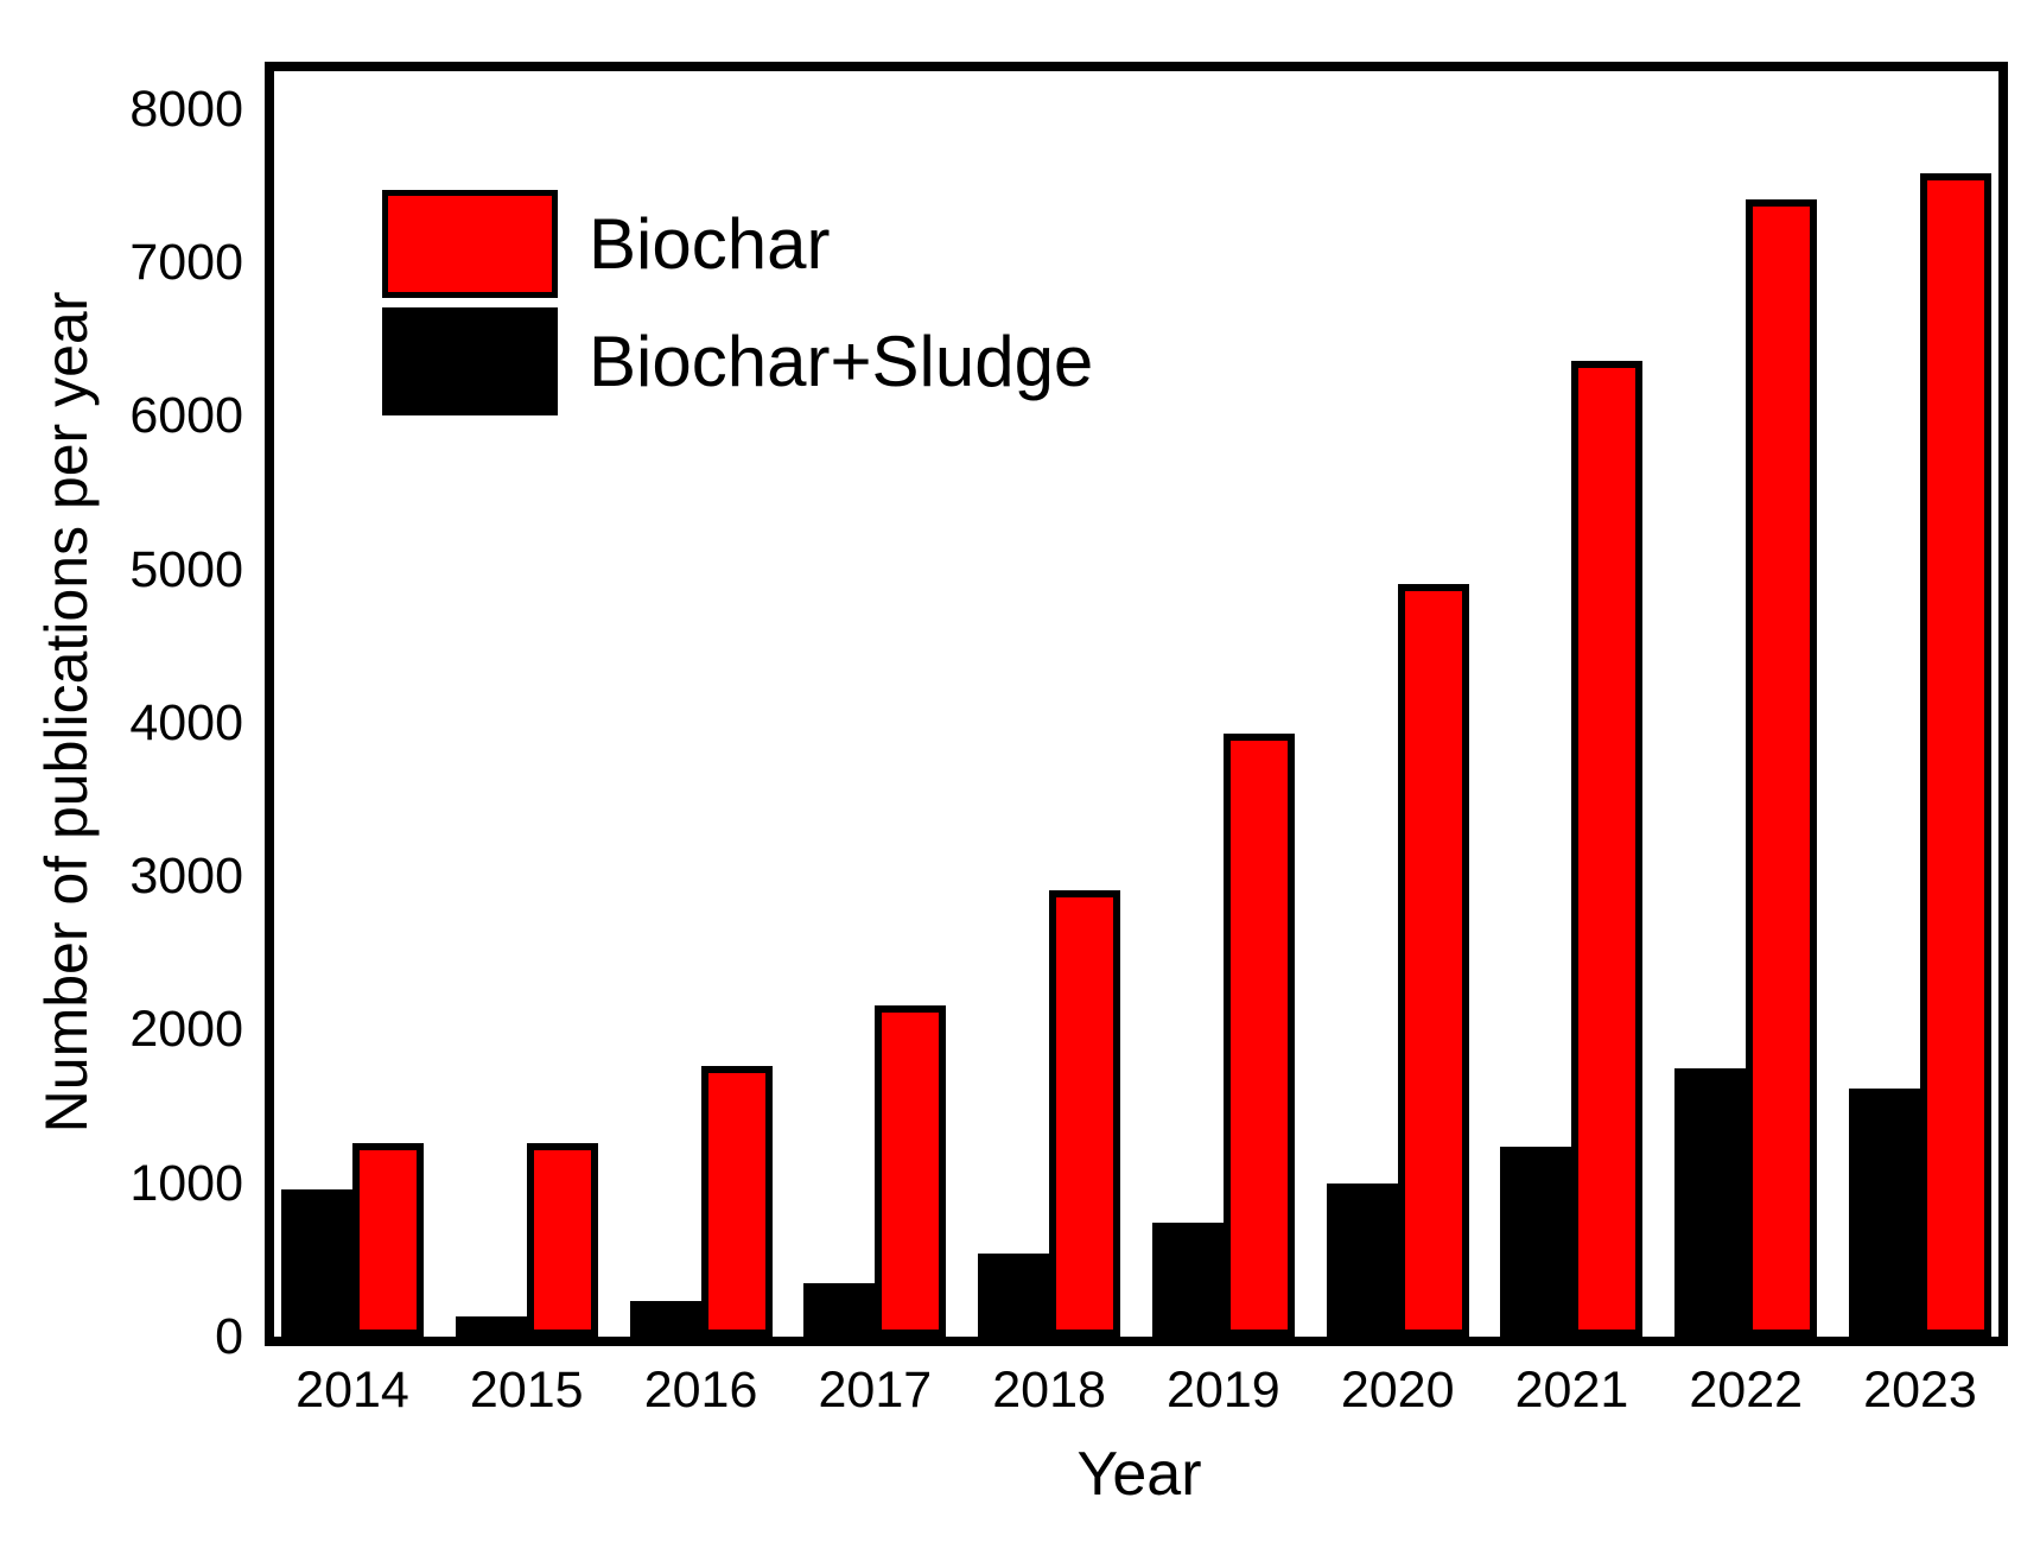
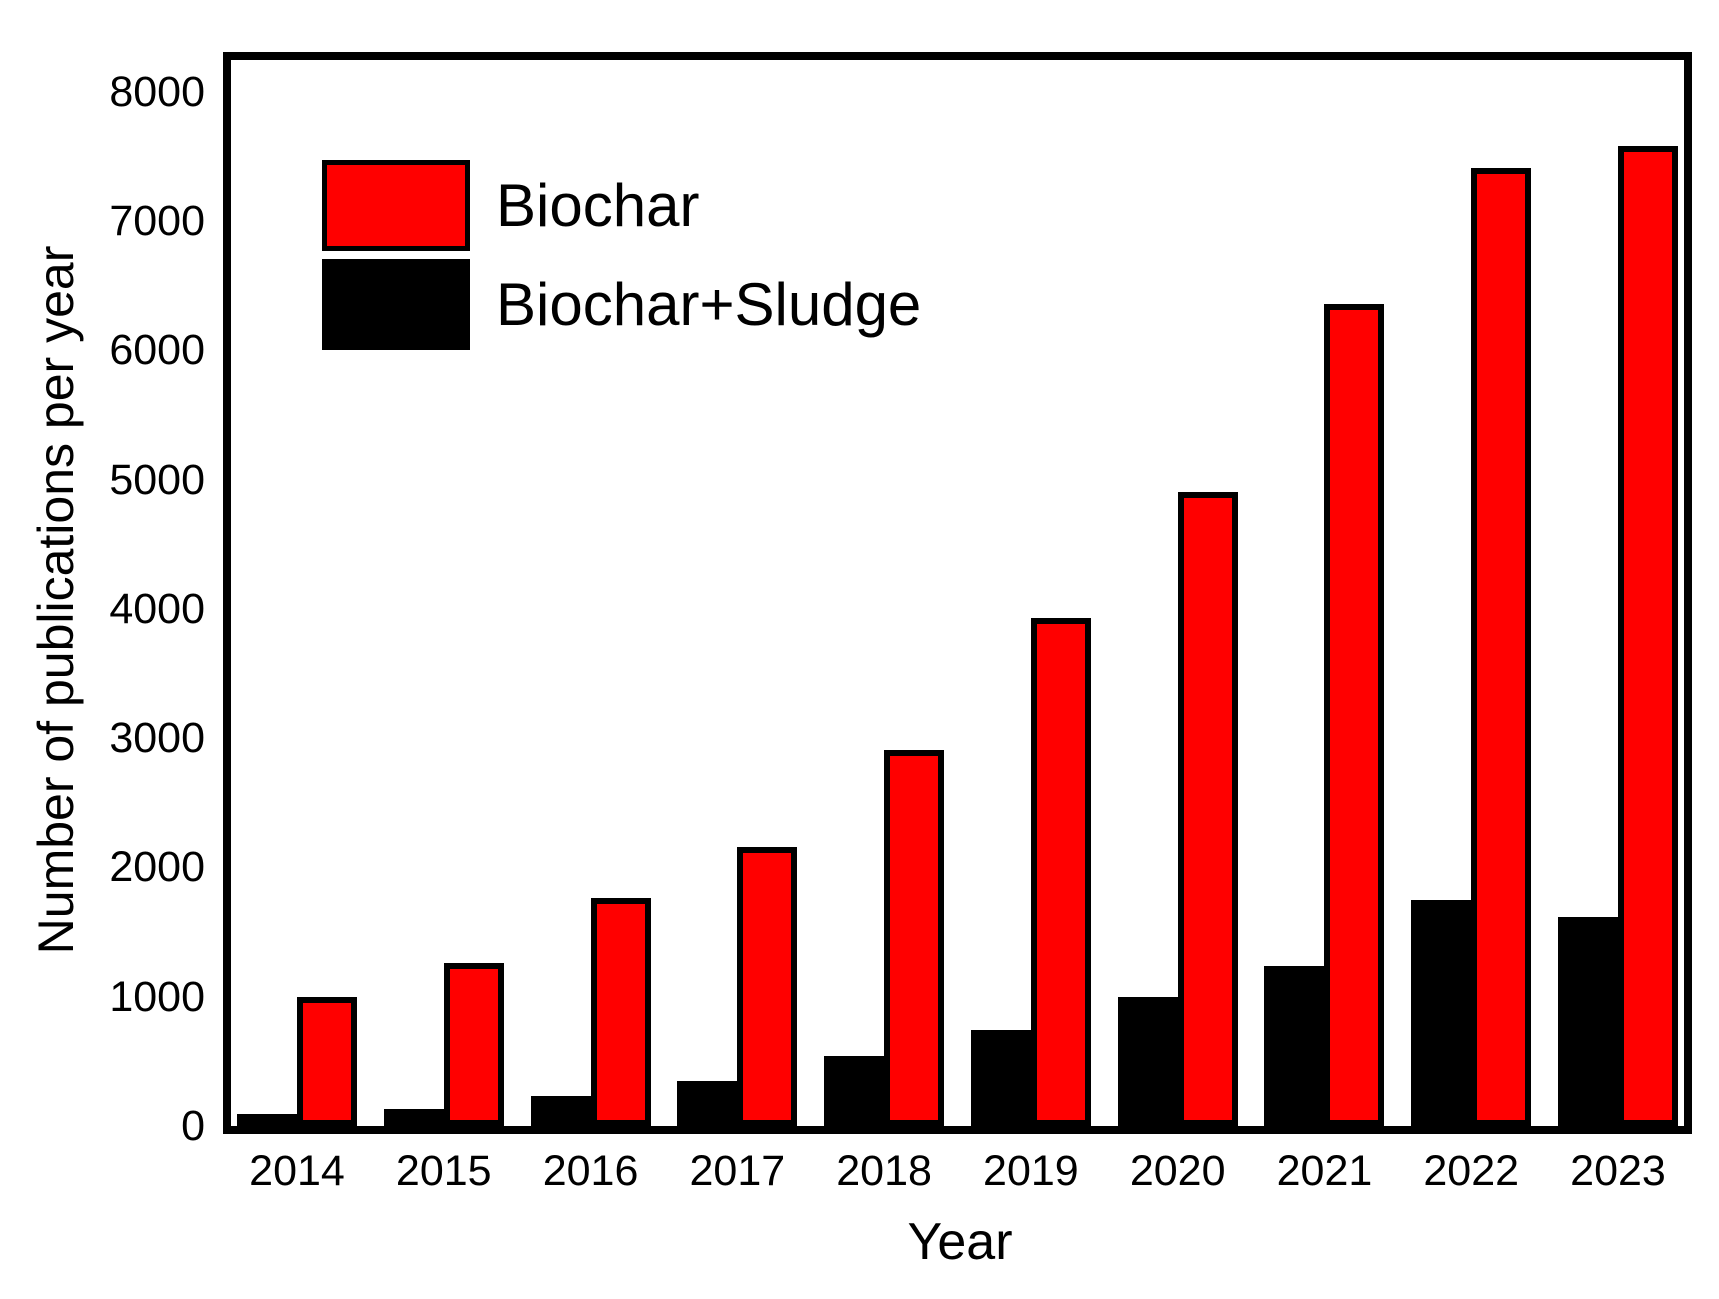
Biochar/2014: 1260 -> 1000
Biochar+Sludge/2014: 960 -> 90
